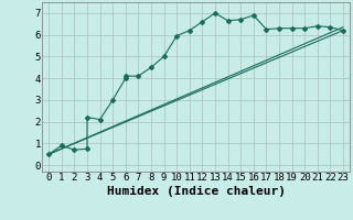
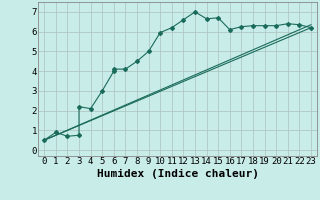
16: 6.9 -> 6.1
